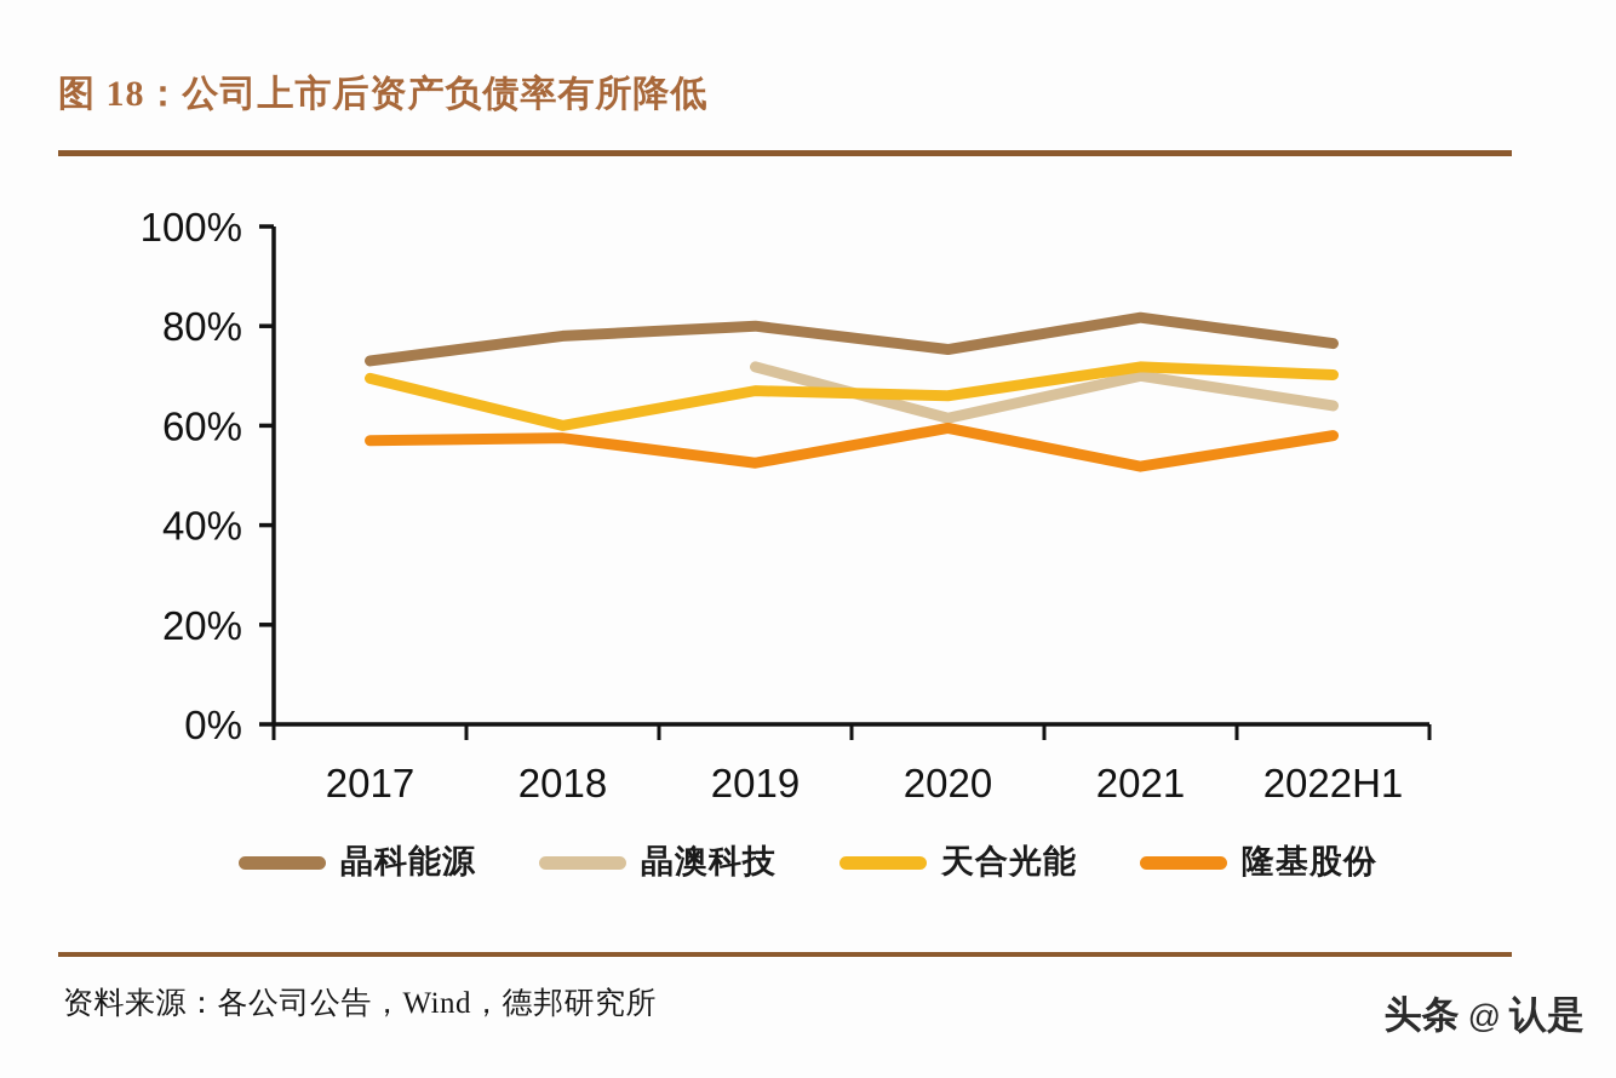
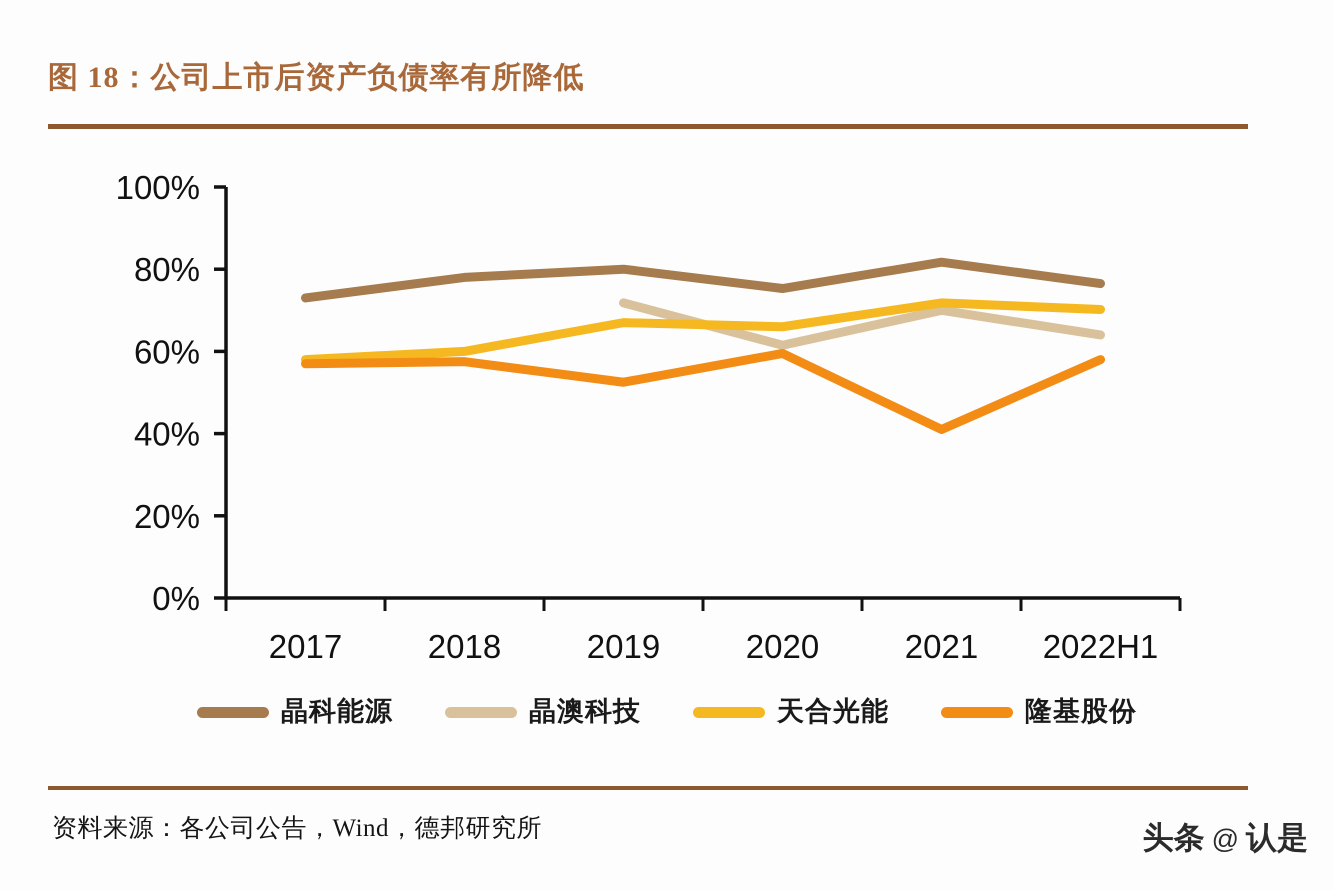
天合光能/2017: 70% -> 58%
隆基股份/2021: 52% -> 41%
